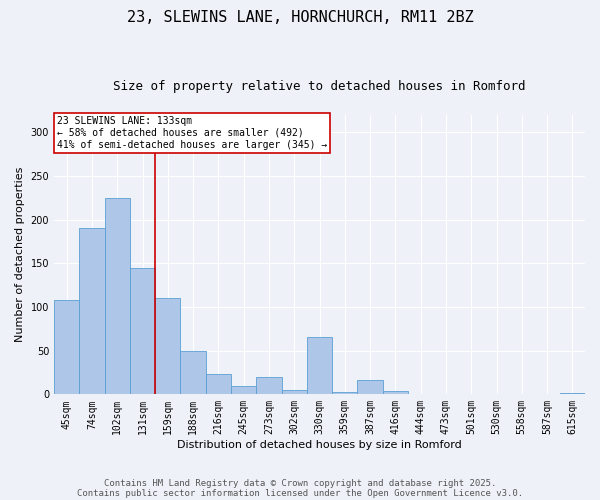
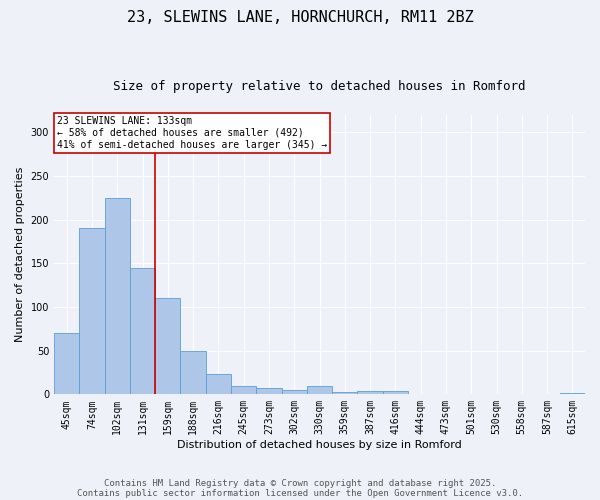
45sqm: 108 -> 70
273sqm: 20 -> 7
330sqm: 66 -> 9
387sqm: 16 -> 4
